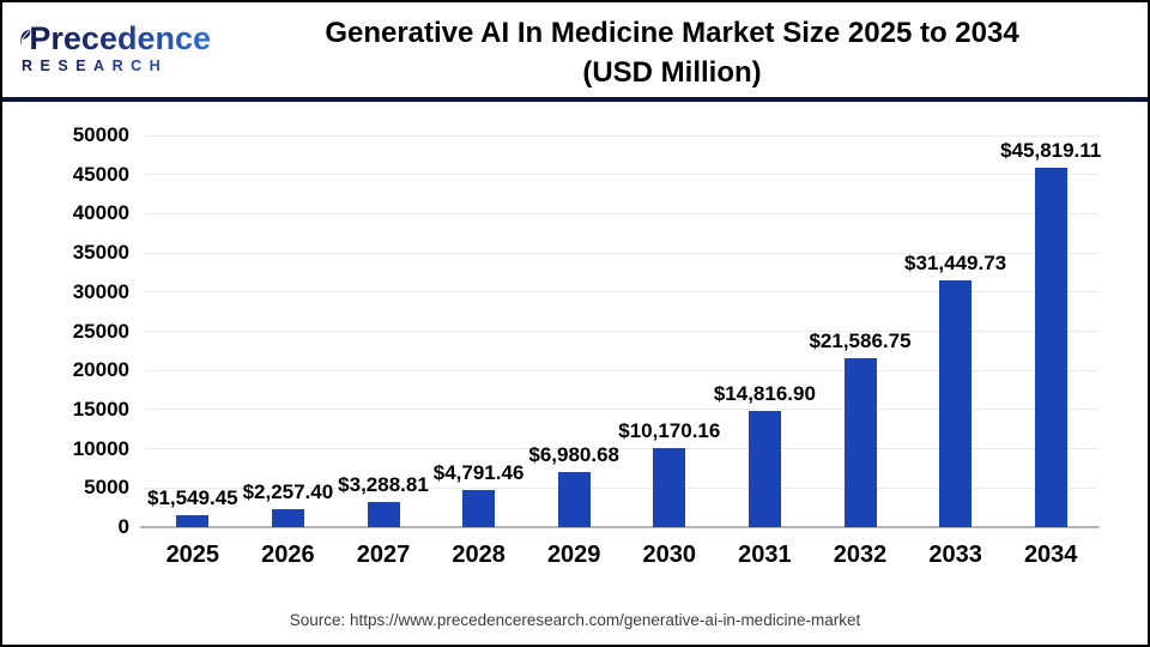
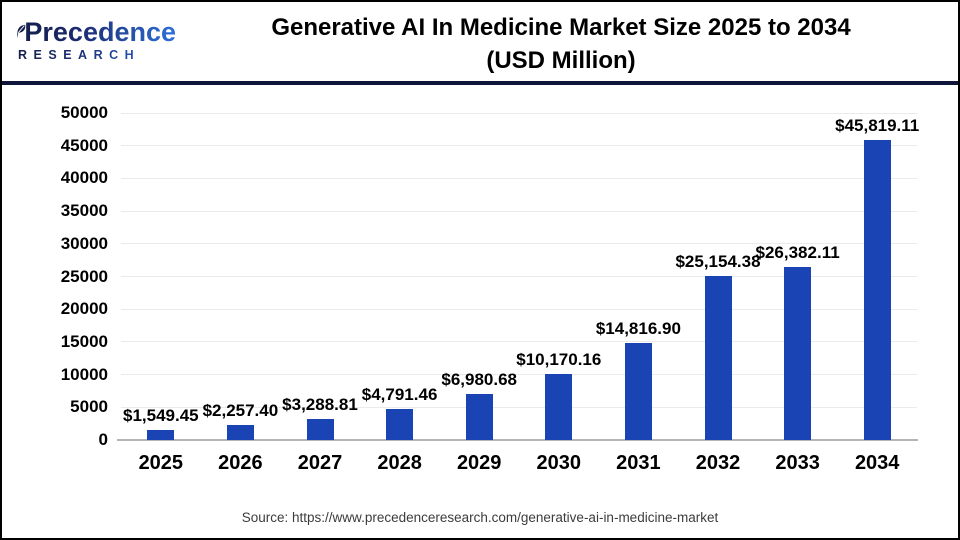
2032: $21,586.75 -> $25,154.38
2033: $31,449.73 -> $26,382.11
